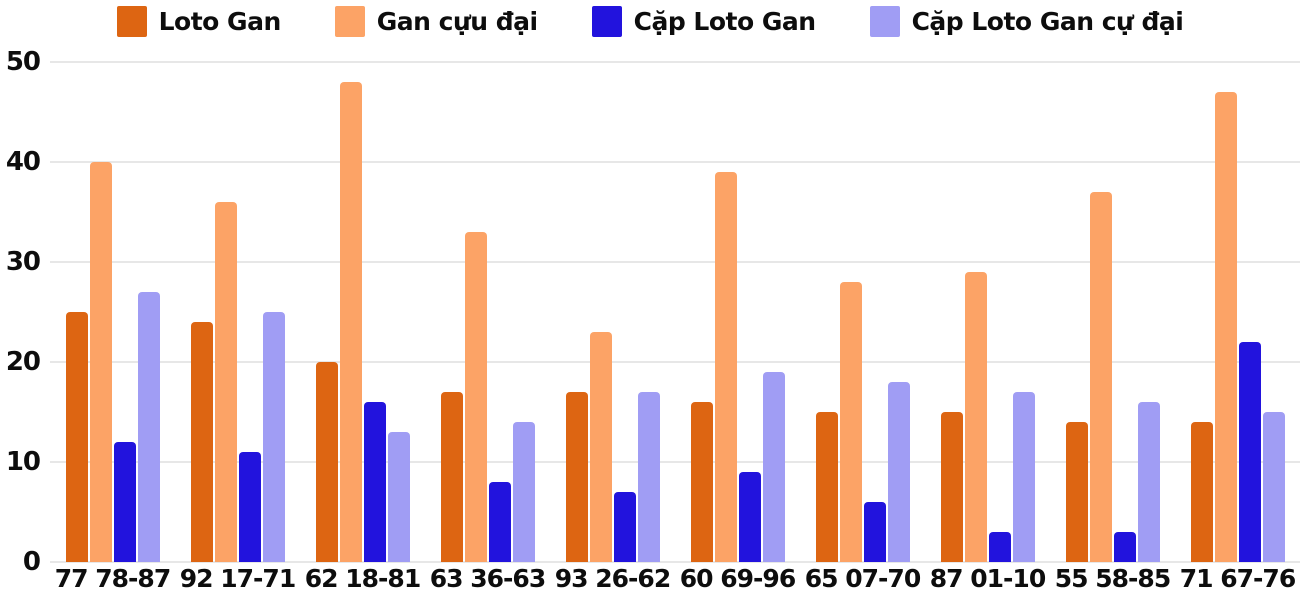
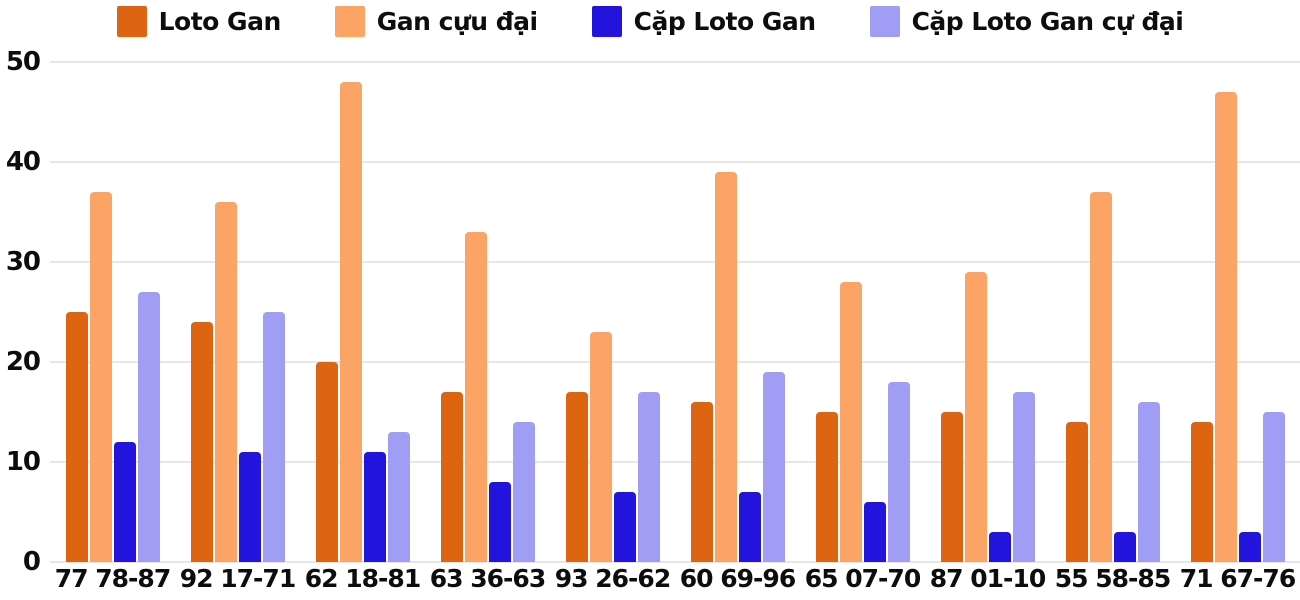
Gan cựu đại/77 78-87: 40 -> 37
Cặp Loto Gan/62 18-81: 16 -> 11
Cặp Loto Gan/60 69-96: 9 -> 7
Cặp Loto Gan/71 67-76: 22 -> 3
